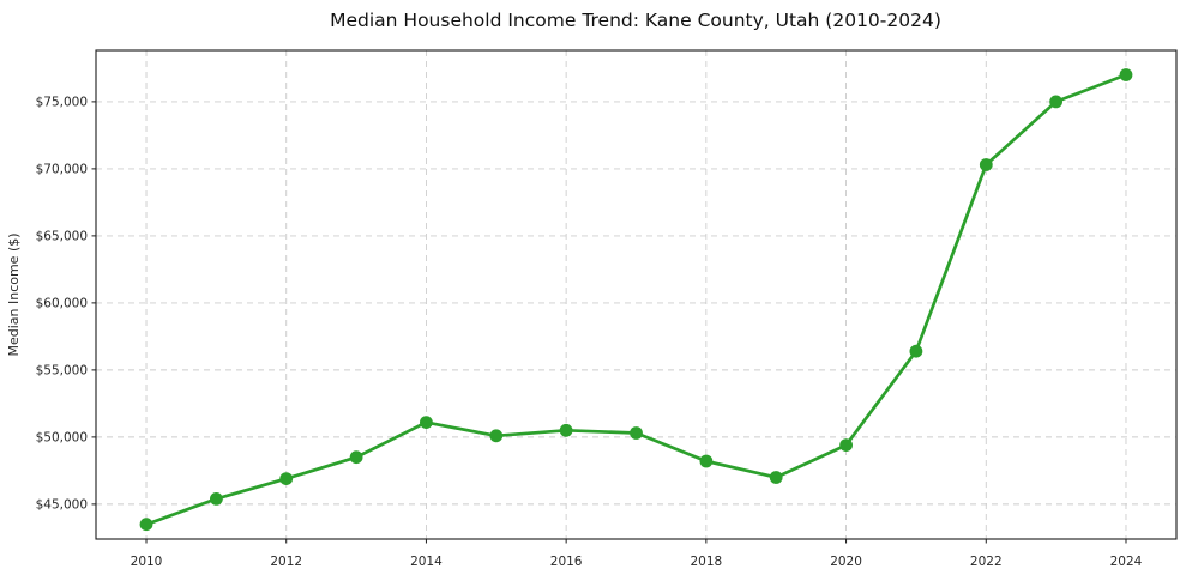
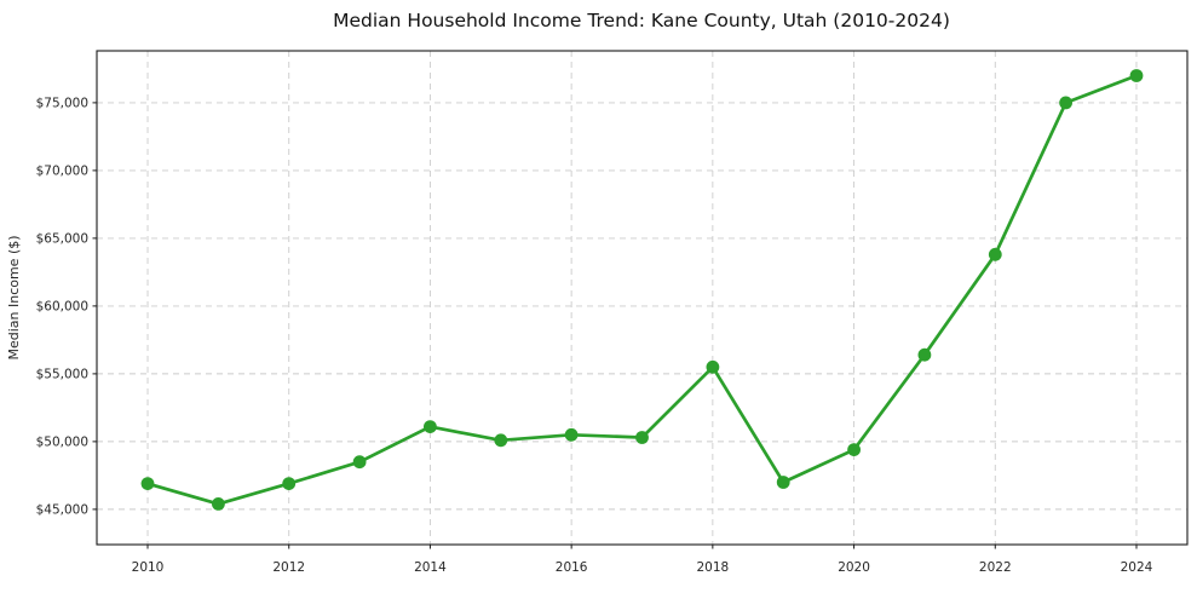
2010: $43500 -> $46900
2018: $48200 -> $55500
2022: $70300 -> $63800
